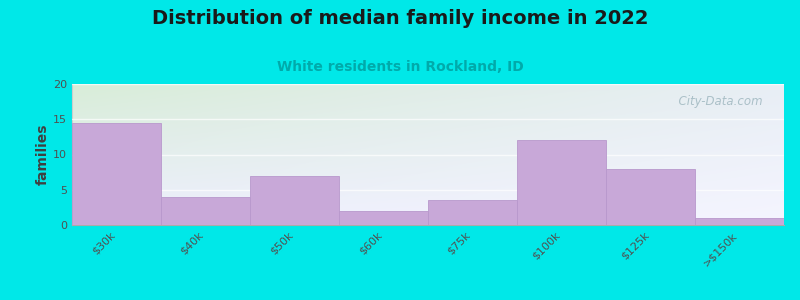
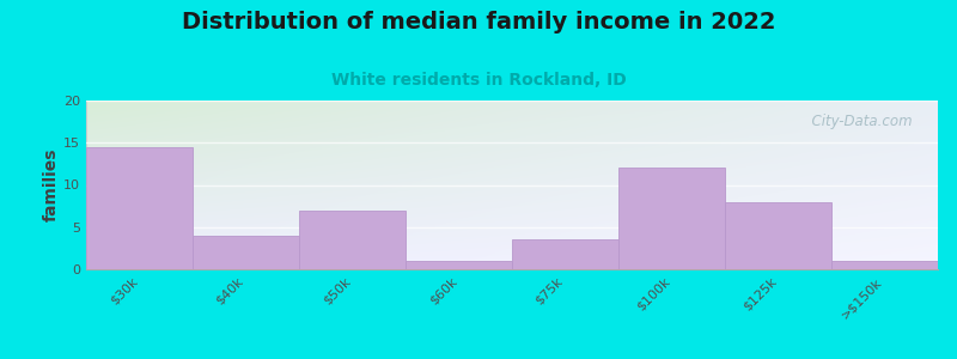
$60k: 2.0 -> 1.0
